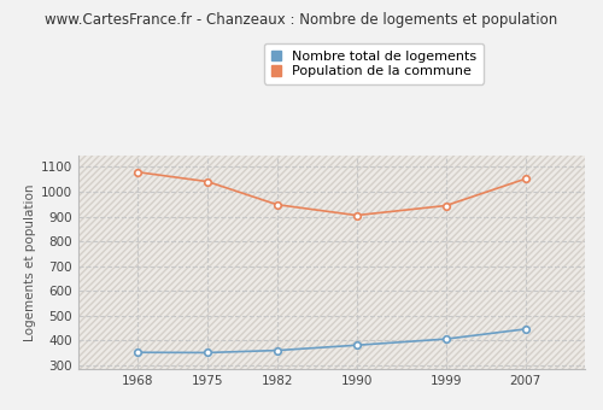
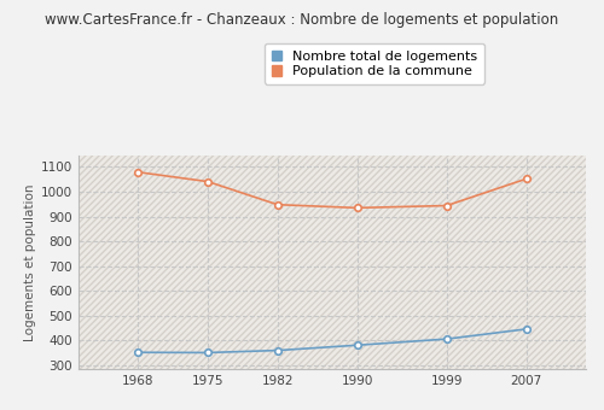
Population de la commune/1990: 905 -> 935
